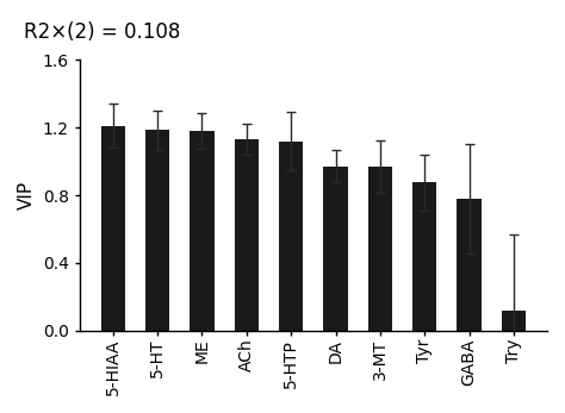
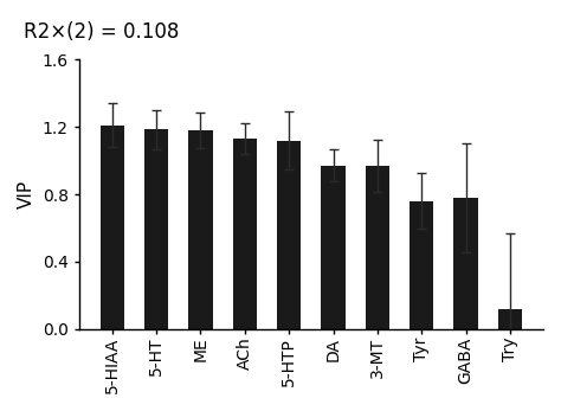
Tyr: 0.88 -> 0.76
